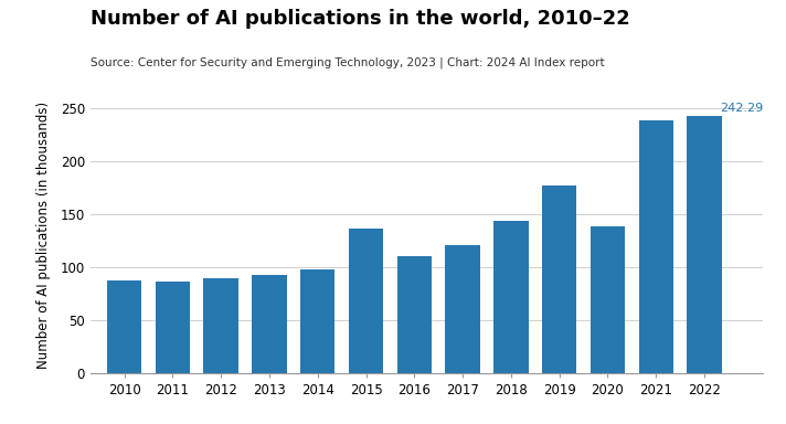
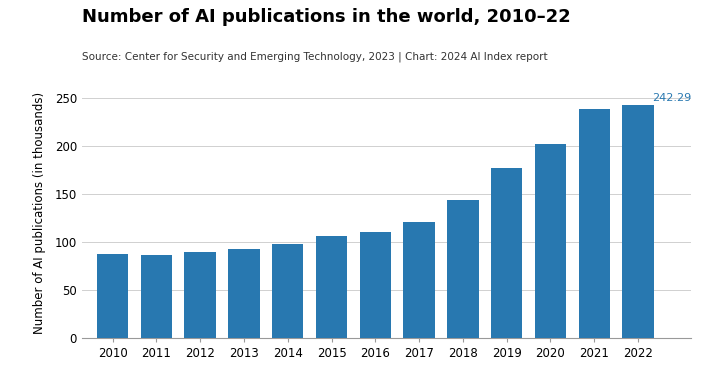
2015: 136 -> 106
2020: 138 -> 202
